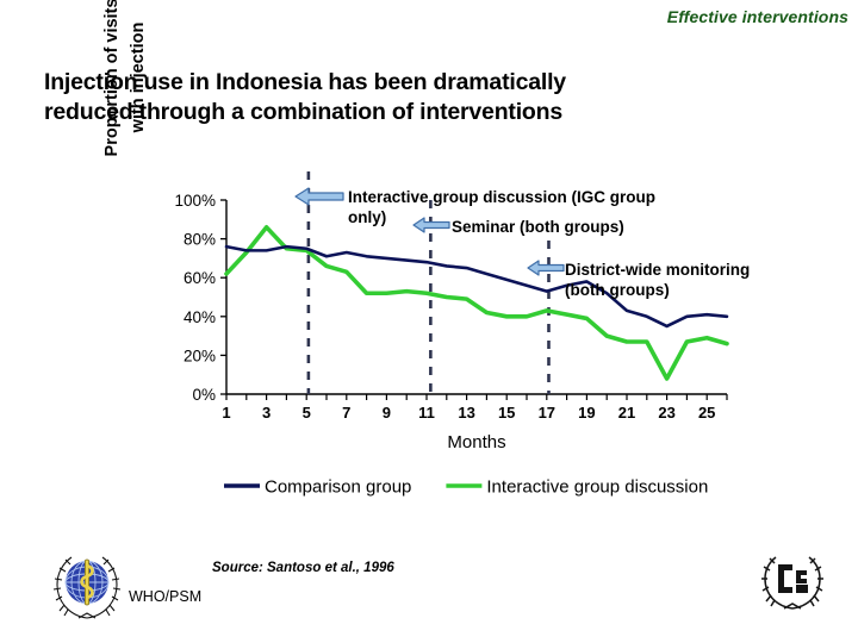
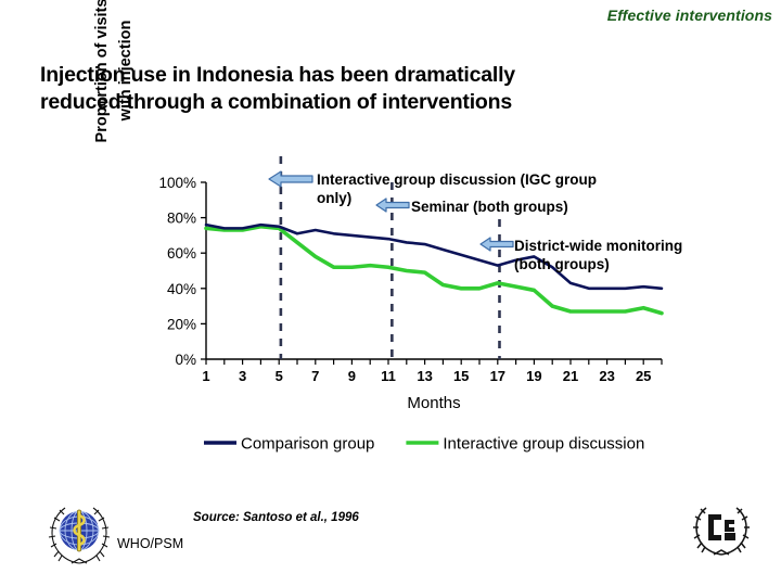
Interactive group discussion/1: 62% -> 74%
Interactive group discussion/3: 86% -> 73%
Interactive group discussion/7: 63% -> 58%
Comparison group/23: 35% -> 40%
Interactive group discussion/23: 8% -> 27%
